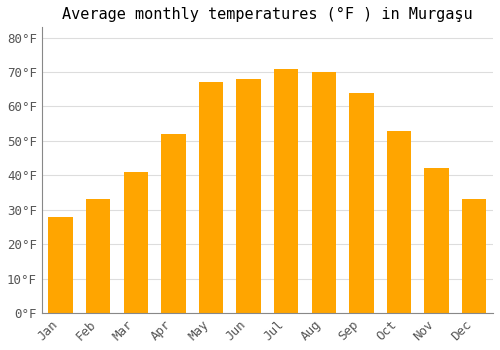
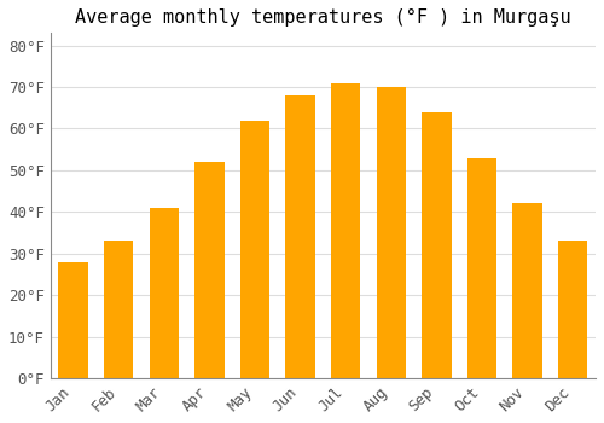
May: 67°F -> 62°F
